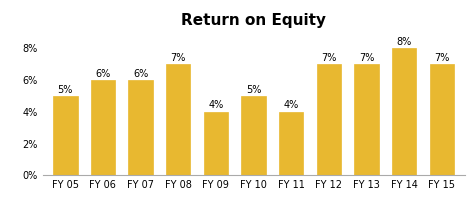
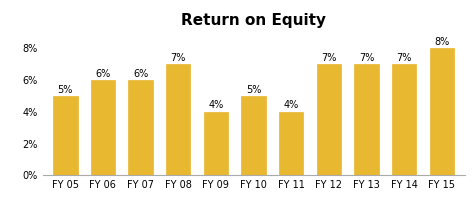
FY 14: 8% -> 7%
FY 15: 7% -> 8%
